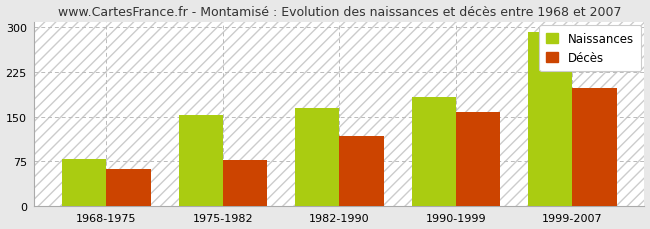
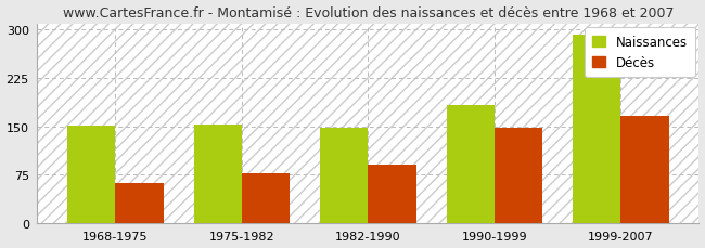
Naissances/1968-1975: 78 -> 151
Naissances/1982-1990: 164 -> 148
Décès/1982-1990: 118 -> 90
Décès/1990-1999: 158 -> 148
Décès/1999-2007: 198 -> 166
